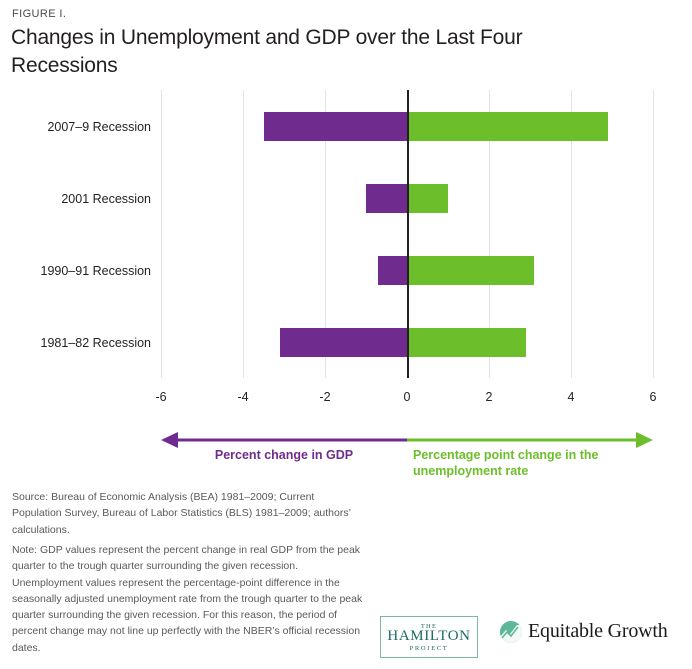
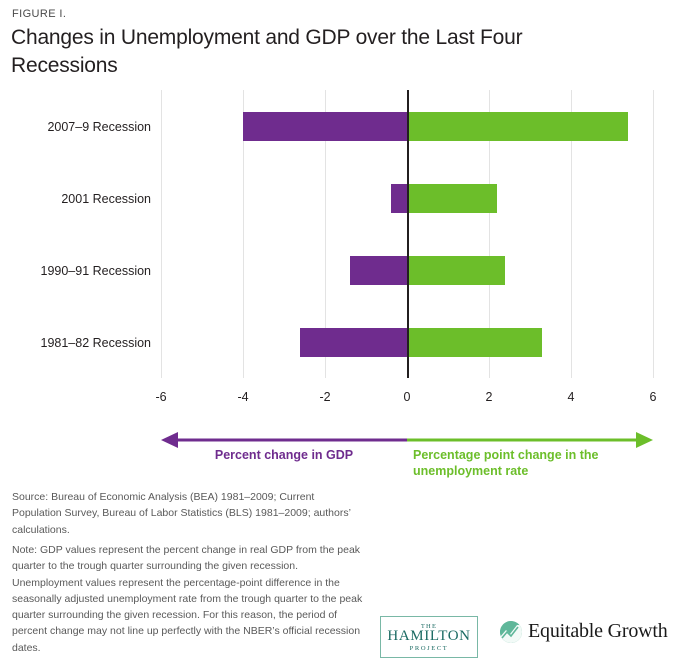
Percent change in GDP/2007–9 Recession: -3.5 -> -4.0
Percentage point change in the unemployment rate/2007–9 Recession: 4.9 -> 5.4
Percent change in GDP/2001 Recession: -1.0 -> -0.4
Percentage point change in the unemployment rate/2001 Recession: 1.0 -> 2.2
Percent change in GDP/1990–91 Recession: -0.7 -> -1.4
Percentage point change in the unemployment rate/1990–91 Recession: 3.1 -> 2.4
Percent change in GDP/1981–82 Recession: -3.1 -> -2.6
Percentage point change in the unemployment rate/1981–82 Recession: 2.9 -> 3.3
